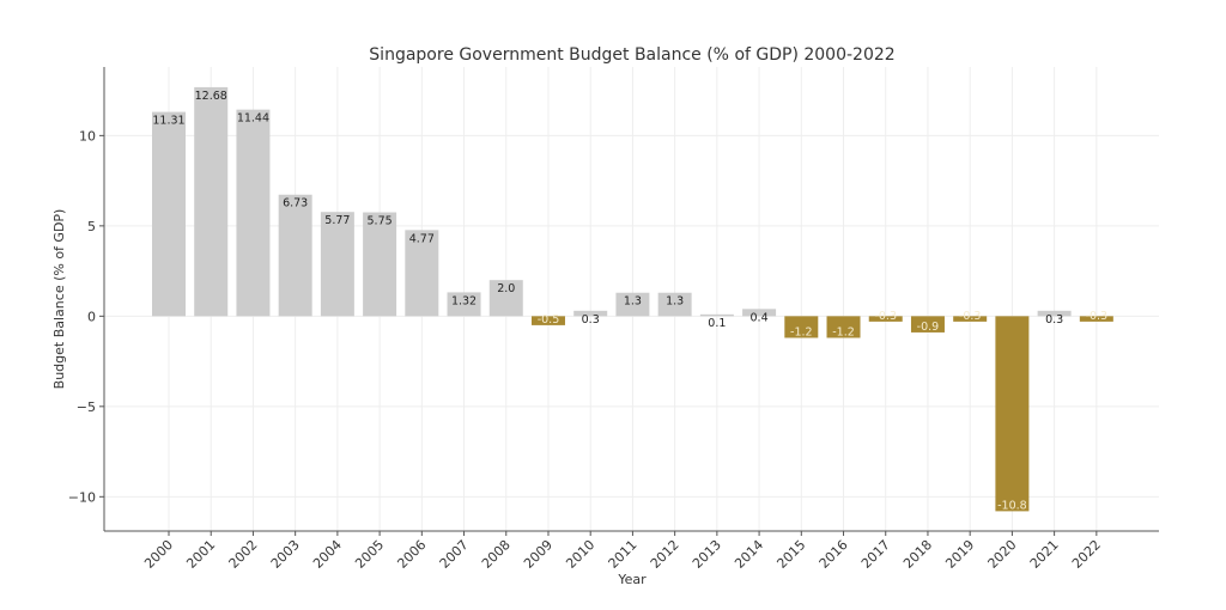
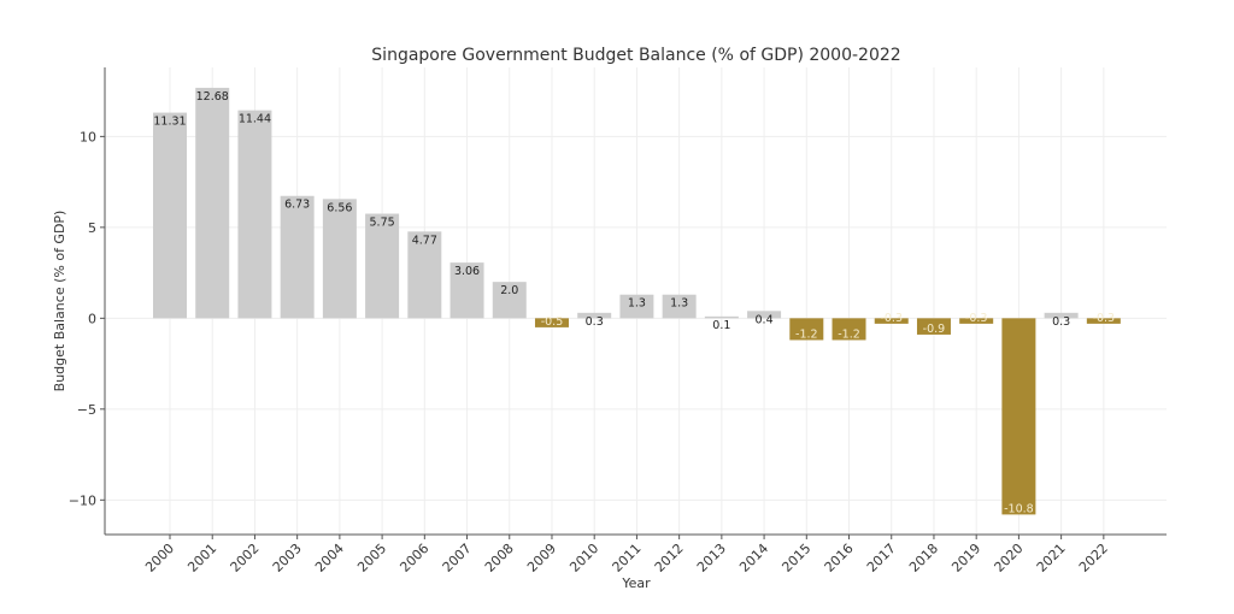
2004: 5.77 -> 6.56
2007: 1.32 -> 3.06
